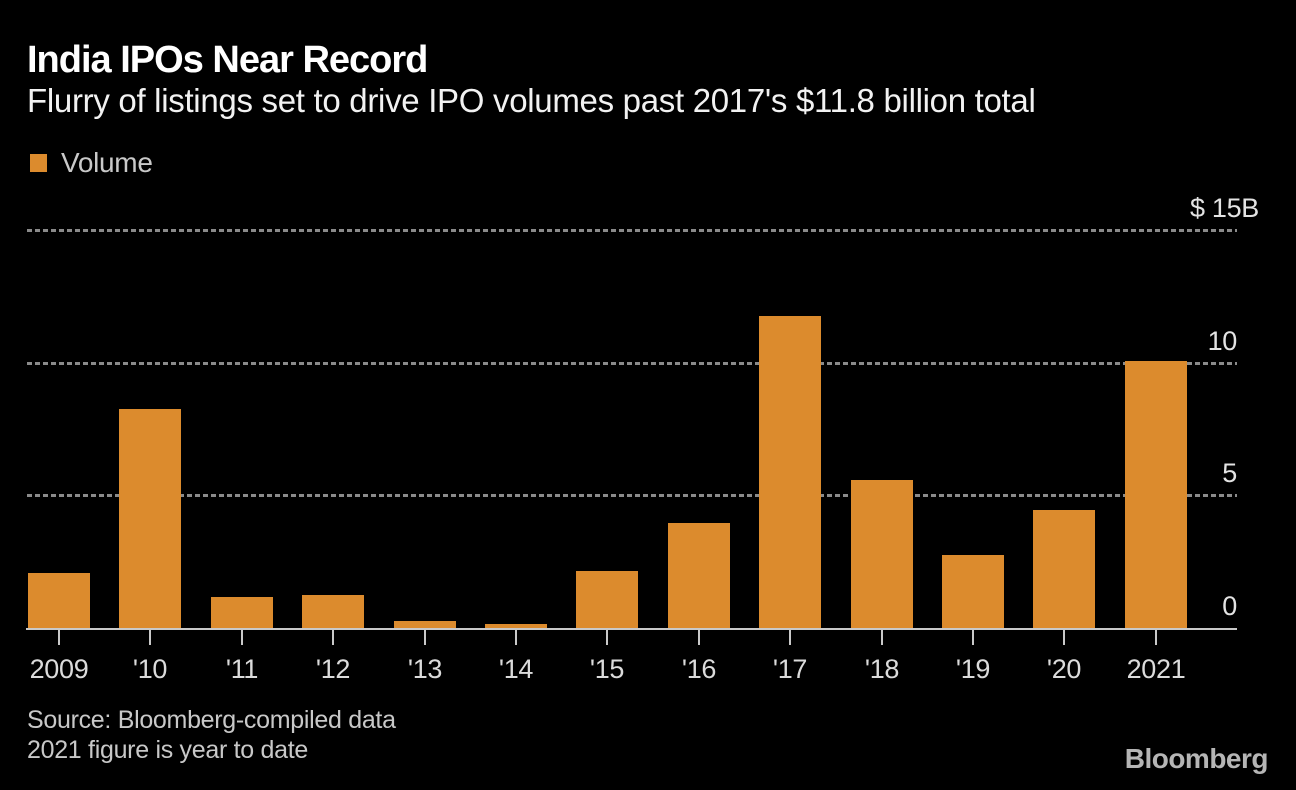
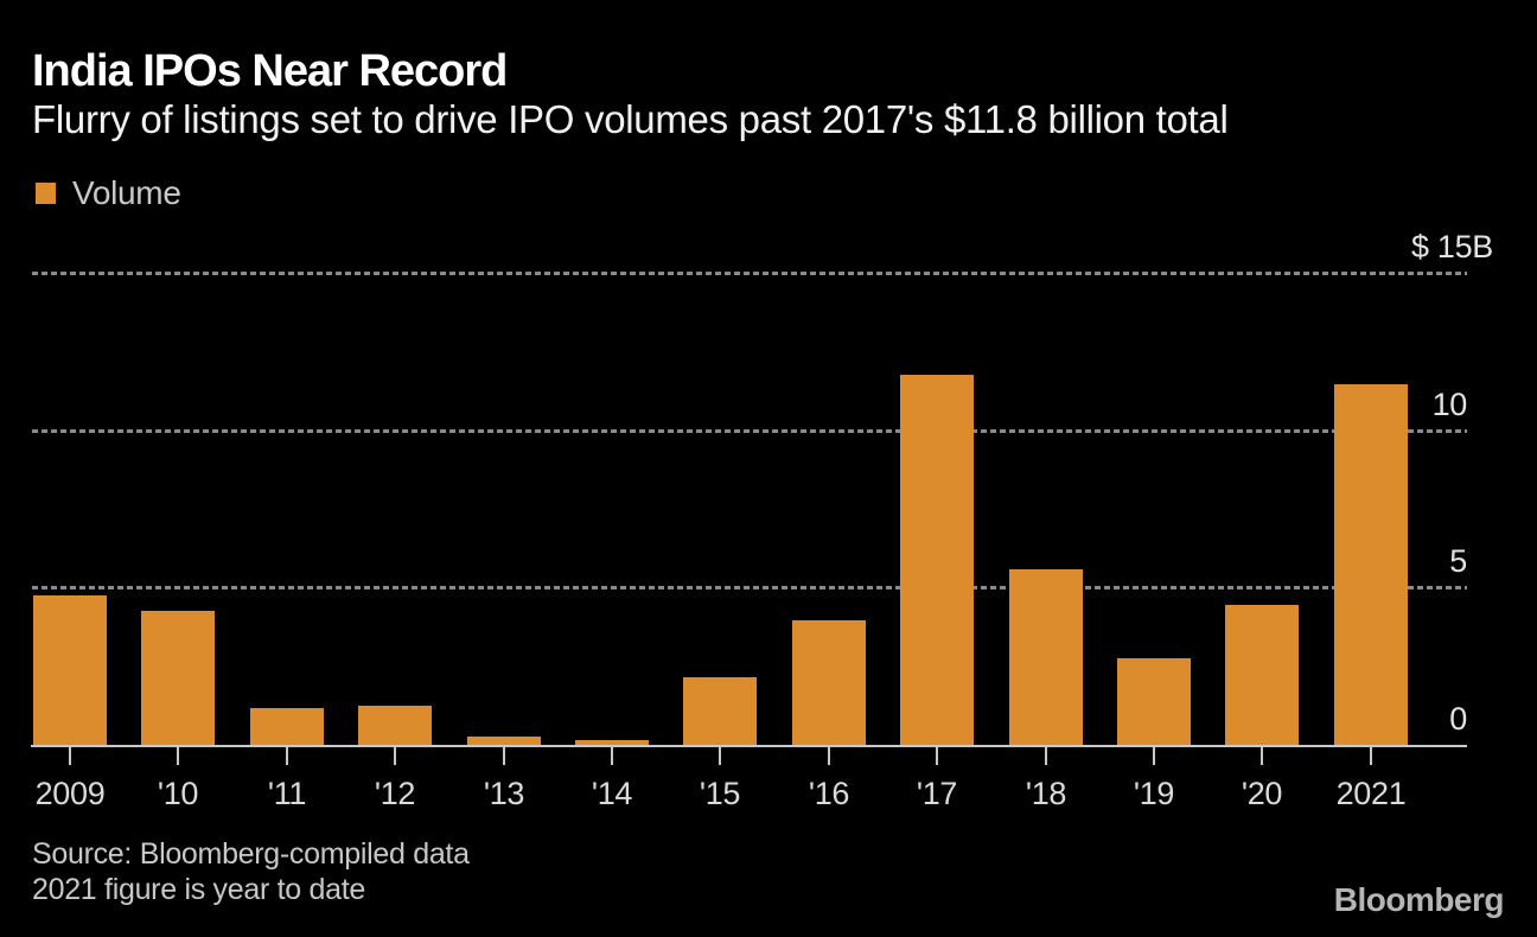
2009: 2.1 -> 4.8
'10: 8.3 -> 4.3
2021: 10.1 -> 11.5
